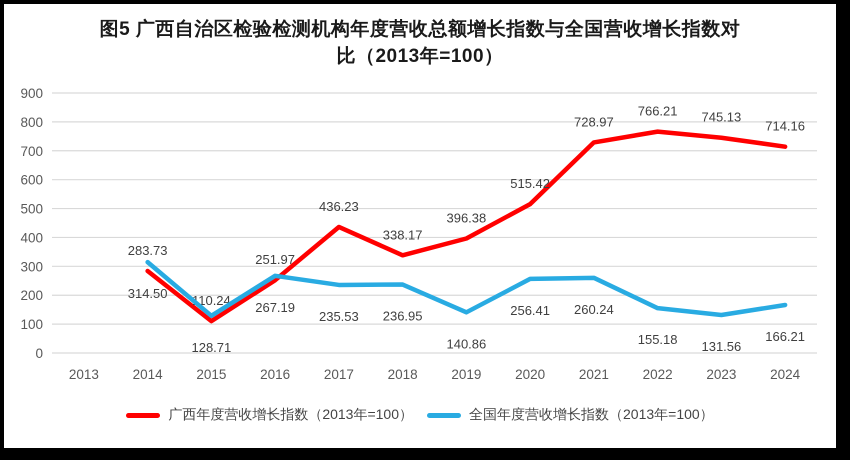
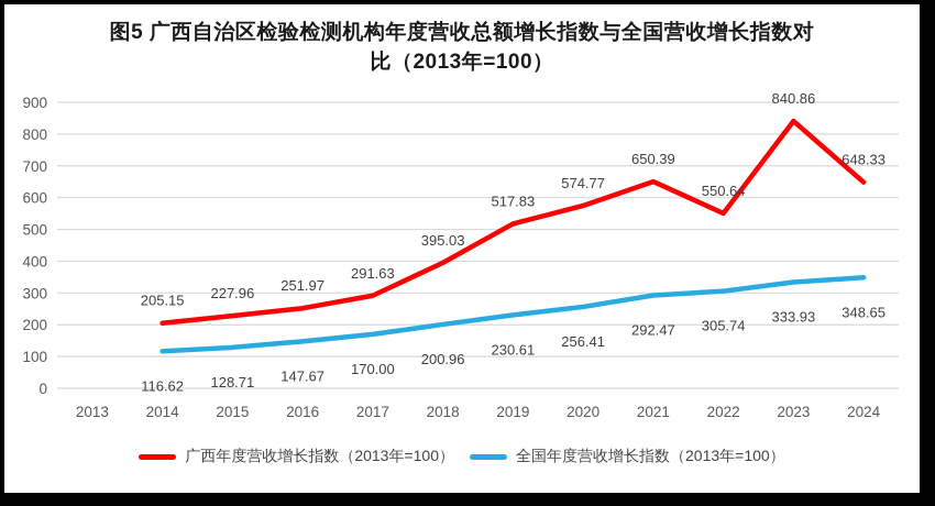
广西年度营收增长指数（2013年=100）/2014: 283.73 -> 205.15
全国年度营收增长指数（2013年=100）/2014: 314.50 -> 116.62
广西年度营收增长指数（2013年=100）/2015: 110.24 -> 227.96
全国年度营收增长指数（2013年=100）/2016: 267.19 -> 147.67
广西年度营收增长指数（2013年=100）/2017: 436.23 -> 291.63
全国年度营收增长指数（2013年=100）/2017: 235.53 -> 170.00
广西年度营收增长指数（2013年=100）/2018: 338.17 -> 395.03
全国年度营收增长指数（2013年=100）/2018: 236.95 -> 200.96
广西年度营收增长指数（2013年=100）/2019: 396.38 -> 517.83
全国年度营收增长指数（2013年=100）/2019: 140.86 -> 230.61
广西年度营收增长指数（2013年=100）/2020: 515.42 -> 574.77
广西年度营收增长指数（2013年=100）/2021: 728.97 -> 650.39
全国年度营收增长指数（2013年=100）/2021: 260.24 -> 292.47
广西年度营收增长指数（2013年=100）/2022: 766.21 -> 550.64
全国年度营收增长指数（2013年=100）/2022: 155.18 -> 305.74
广西年度营收增长指数（2013年=100）/2023: 745.13 -> 840.86
全国年度营收增长指数（2013年=100）/2023: 131.56 -> 333.93
广西年度营收增长指数（2013年=100）/2024: 714.16 -> 648.33
全国年度营收增长指数（2013年=100）/2024: 166.21 -> 348.65
